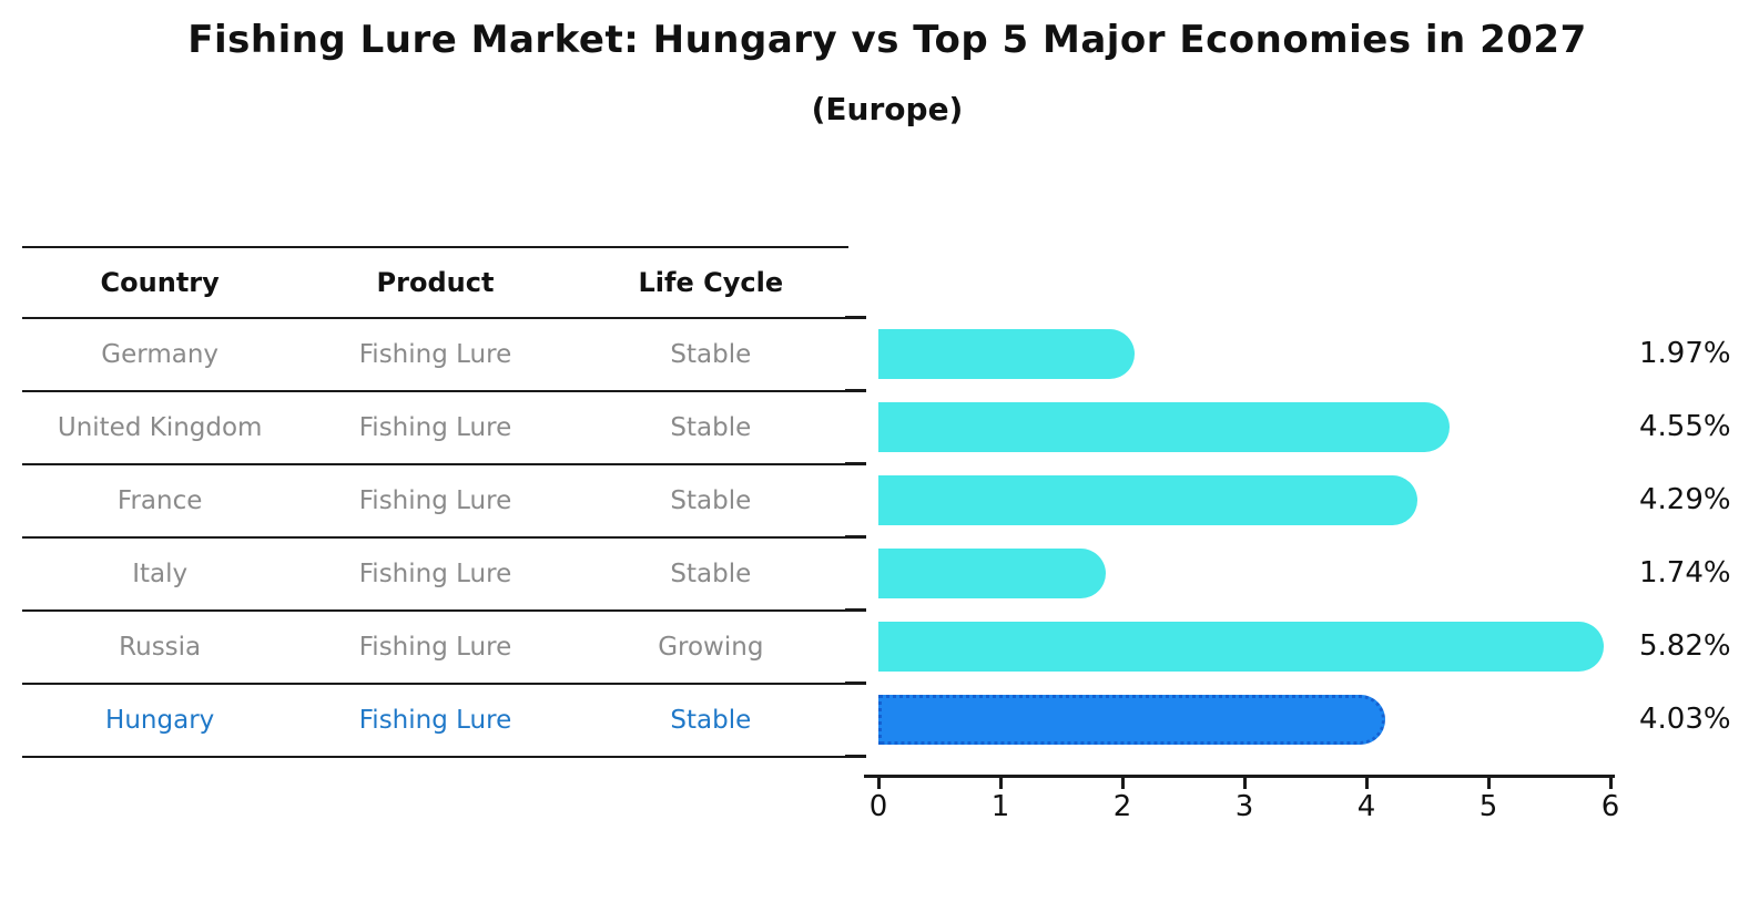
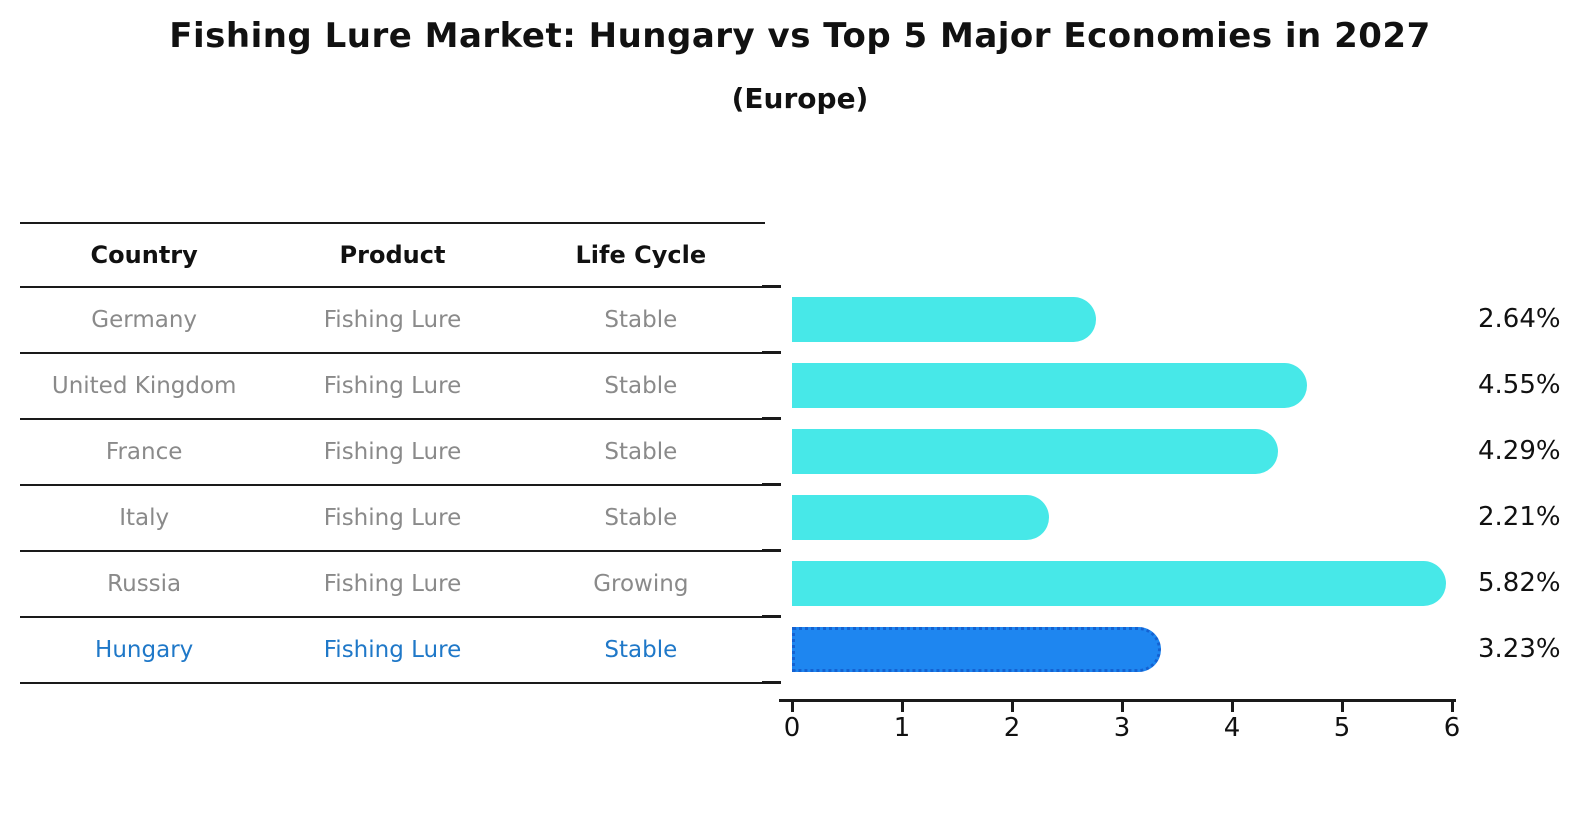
Germany: 1.97% -> 2.64%
Italy: 1.74% -> 2.21%
Hungary: 4.03% -> 3.23%
